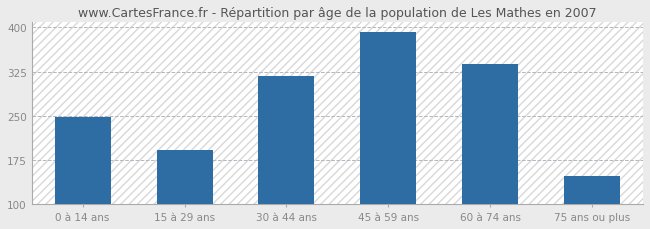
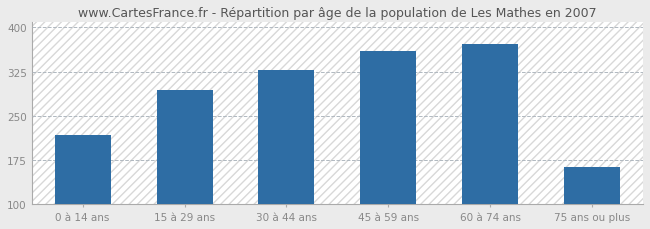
0 à 14 ans: 248 -> 218
15 à 29 ans: 193 -> 294
30 à 44 ans: 318 -> 328
45 à 59 ans: 393 -> 360
60 à 74 ans: 338 -> 372
75 ans ou plus: 148 -> 164
